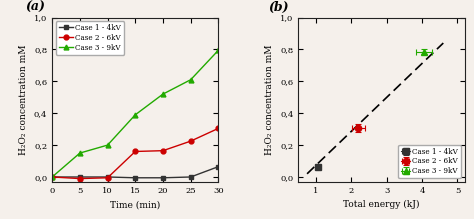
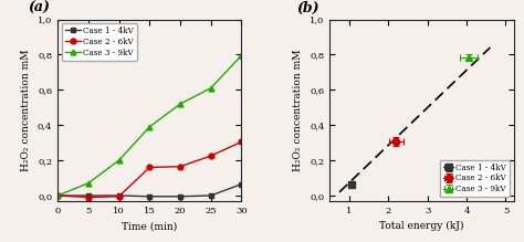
Case 3 - 9kV/5: 0,15 -> 0,07
